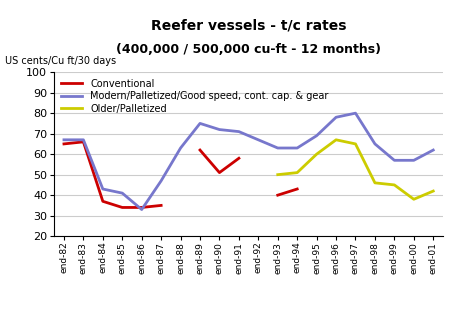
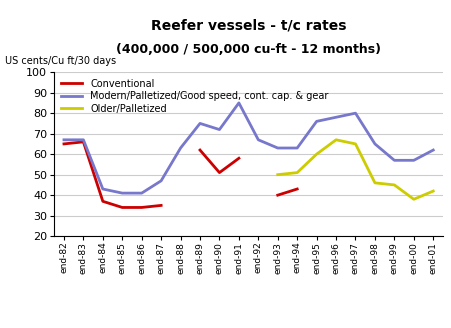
Modern/Palletized/Good speed, cont. cap. & gear/end-86: 33 -> 41
Modern/Palletized/Good speed, cont. cap. & gear/end-91: 71 -> 85
Modern/Palletized/Good speed, cont. cap. & gear/end-95: 69 -> 76
